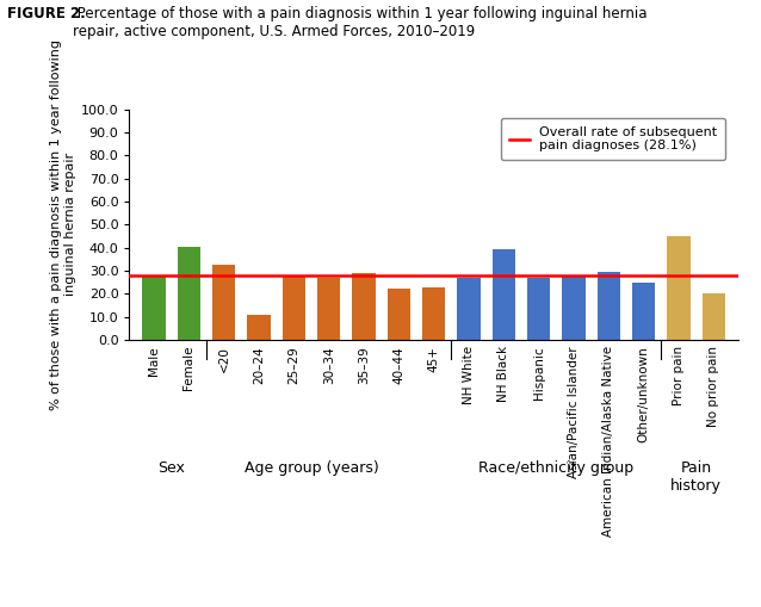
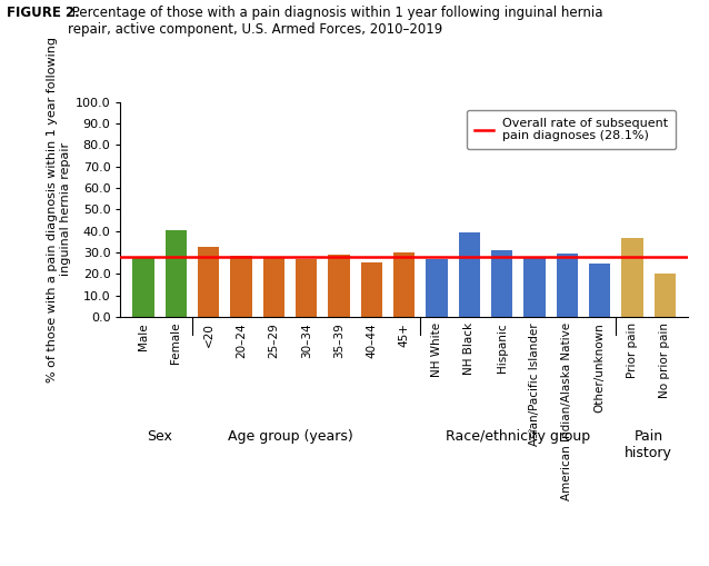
20–24: 11 -> 28
40–44: 22 -> 26
45+: 23 -> 30
Hispanic: 27 -> 31
Prior pain: 45 -> 36
